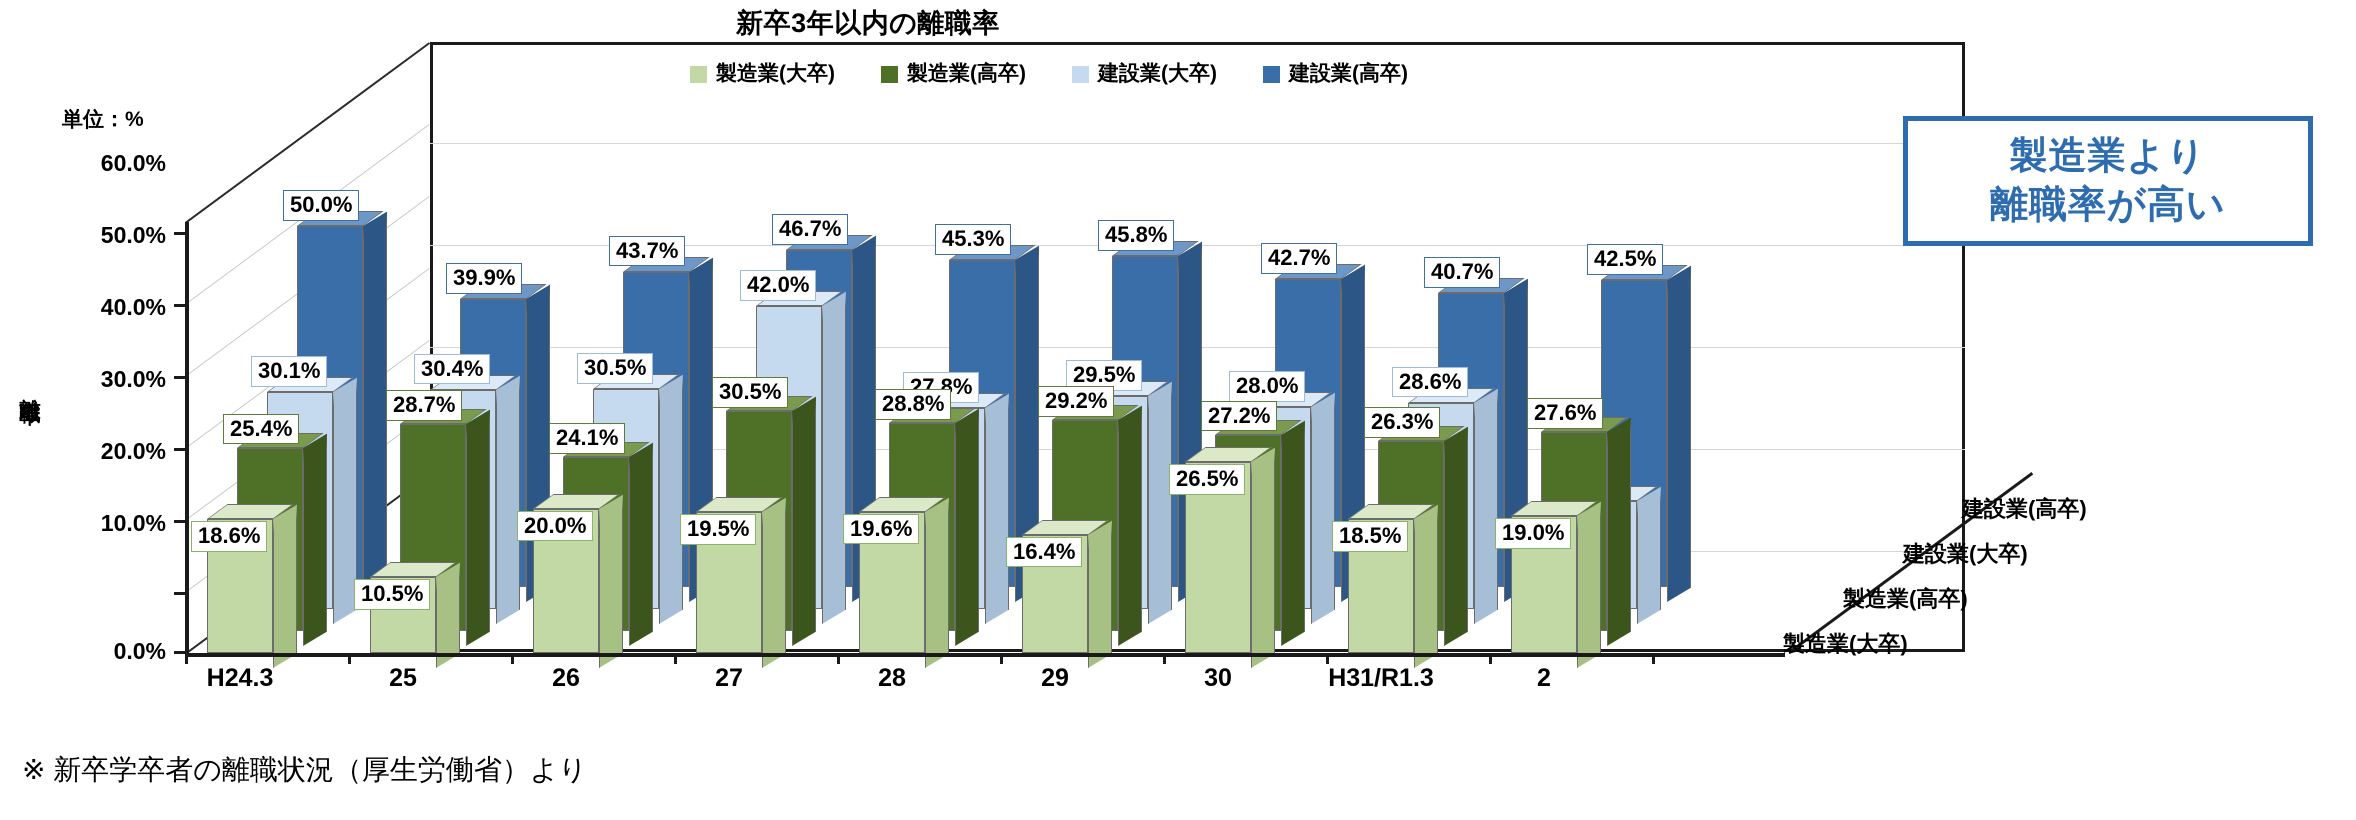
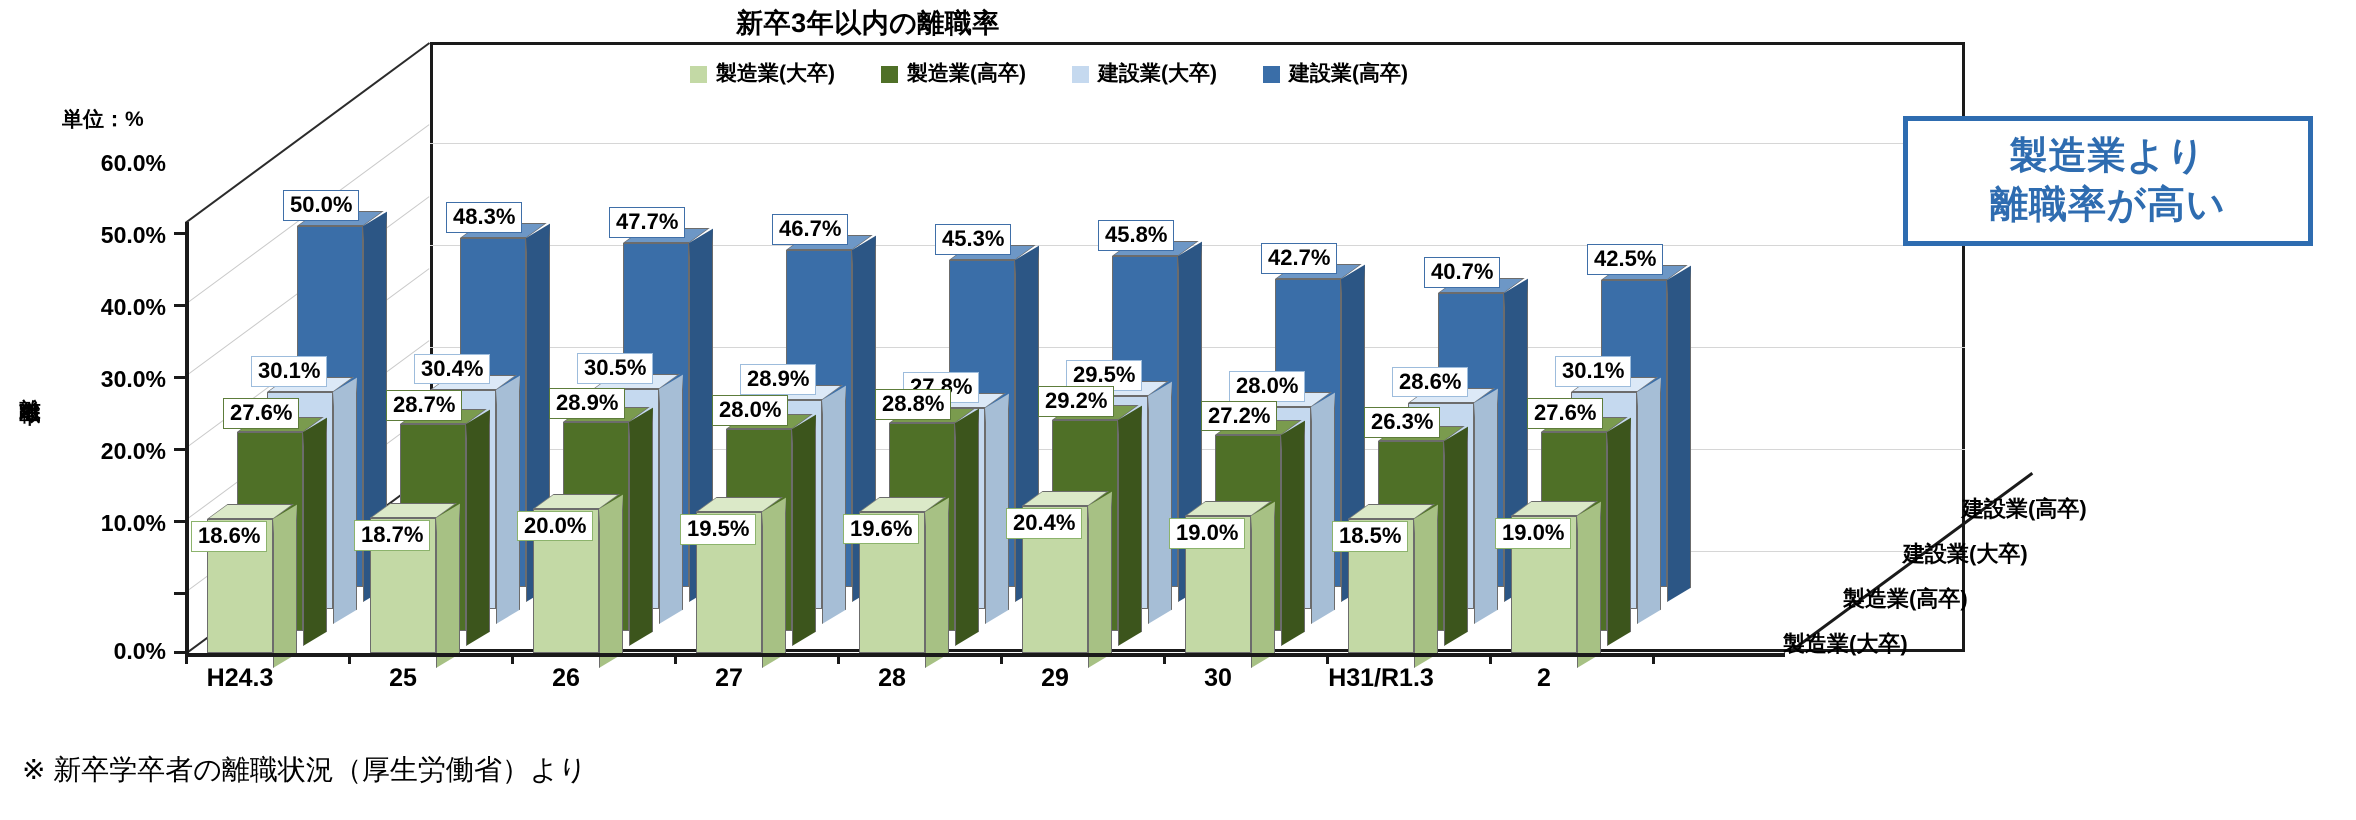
製造業(高卒)/H24.3: 25.4% -> 27.6%
製造業(大卒)/25: 10.5% -> 18.7%
建設業(高卒)/25: 39.9% -> 48.3%
製造業(高卒)/26: 24.1% -> 28.9%
建設業(高卒)/26: 43.7% -> 47.7%
製造業(高卒)/27: 30.5% -> 28.0%
建設業(大卒)/27: 42.0% -> 28.9%
製造業(大卒)/29: 16.4% -> 20.4%
製造業(大卒)/30: 26.5% -> 19.0%
建設業(大卒)/2: 15.0% -> 30.1%
